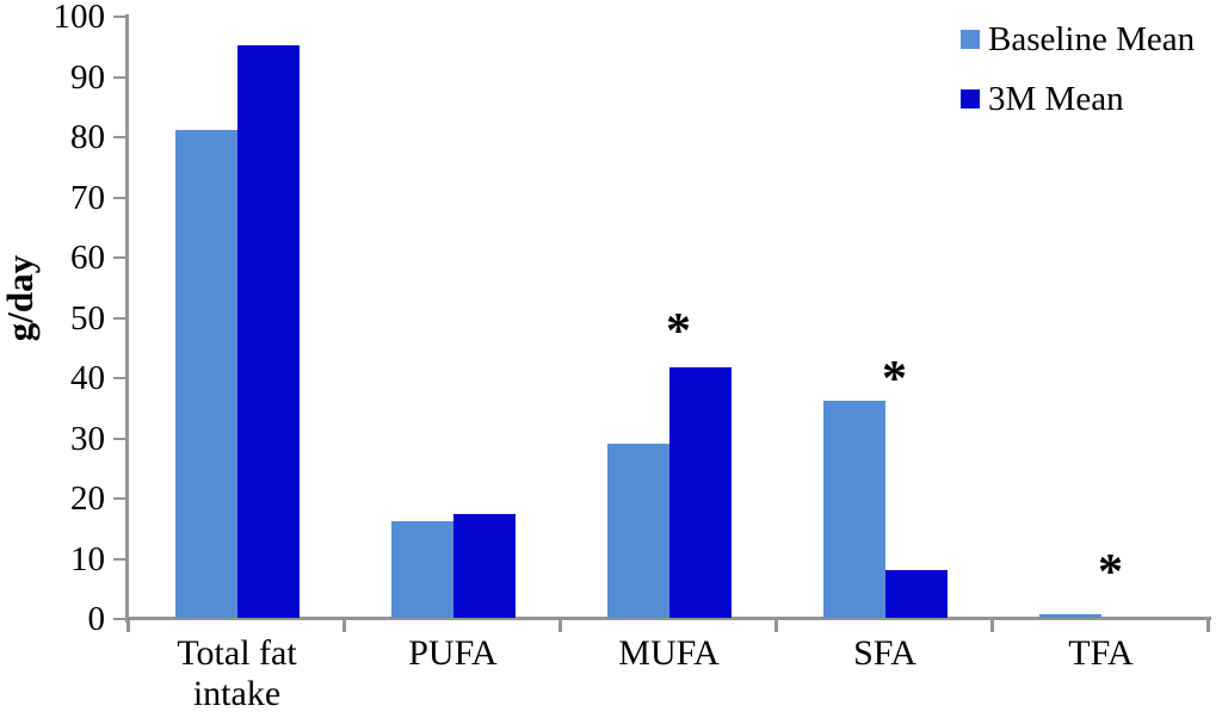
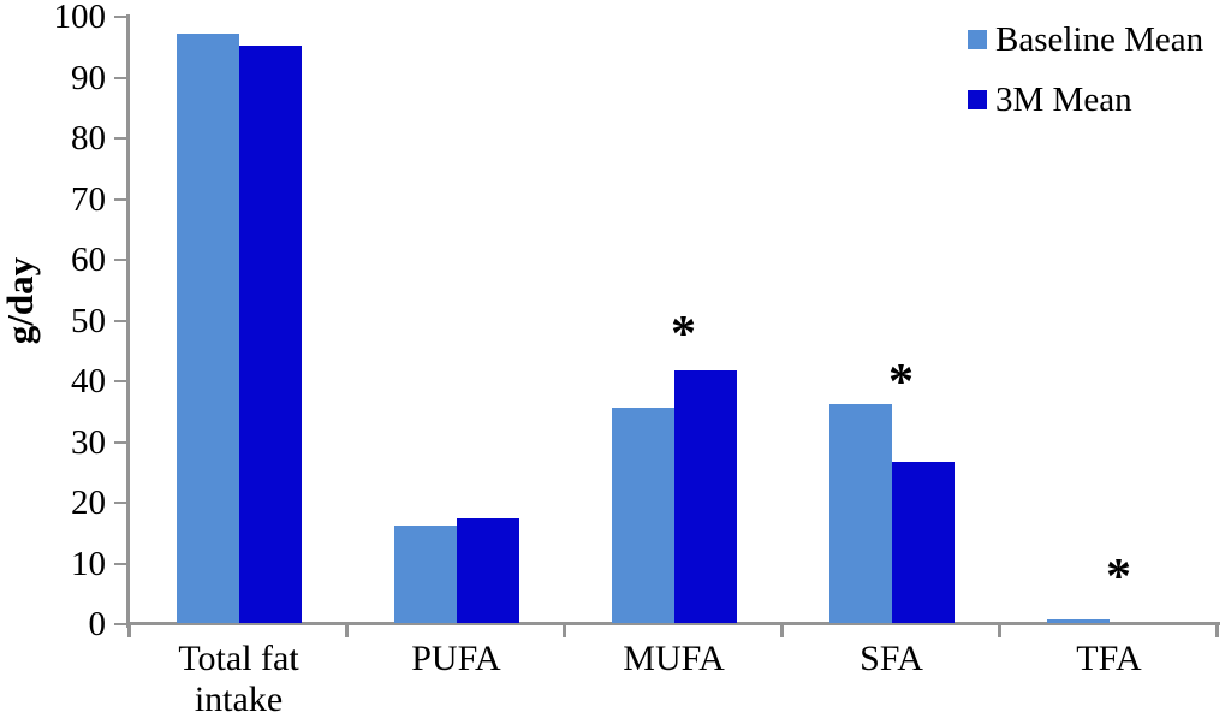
Baseline Mean/Total fat intake: 81 -> 97
Baseline Mean/MUFA: 29 -> 36
3M Mean/SFA: 8 -> 26
